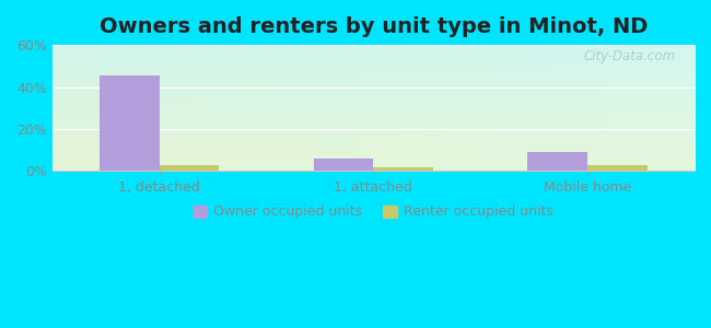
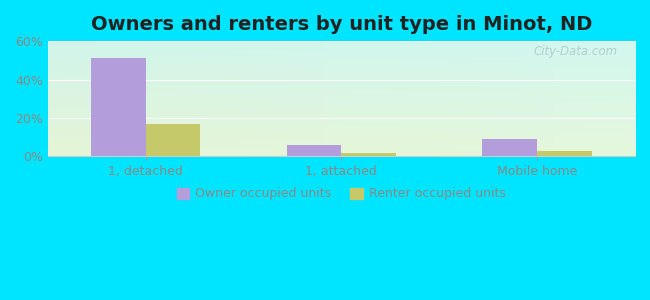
Owner occupied units/1, detached: 46% -> 51%
Renter occupied units/1, detached: 3% -> 17%
